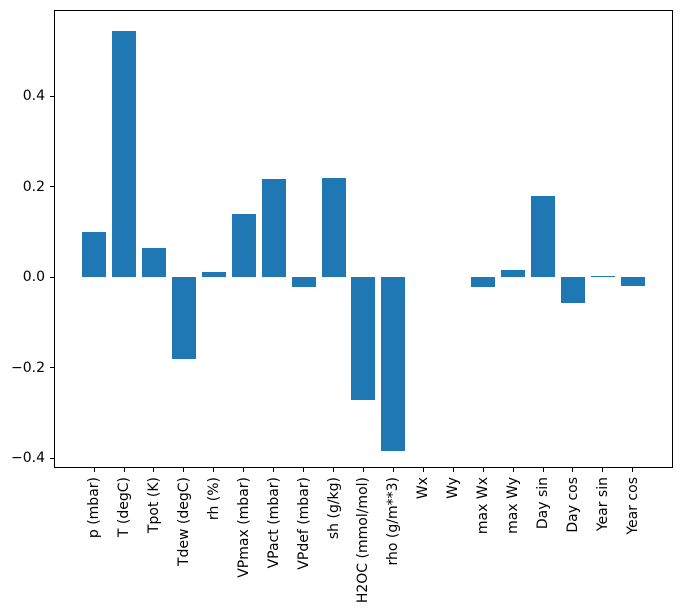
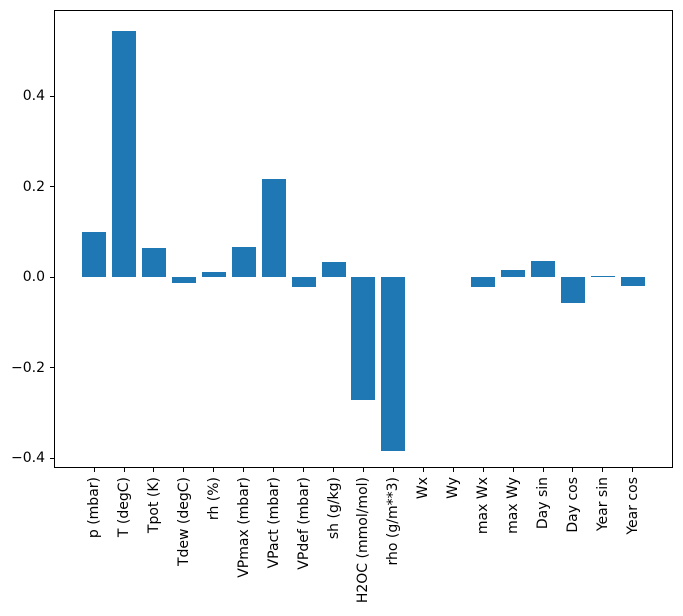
Tdew (degC): -0.18 -> -0.01
VPmax (mbar): 0.14 -> 0.07
sh (g/kg): 0.22 -> 0.03
Day sin: 0.18 -> 0.04
